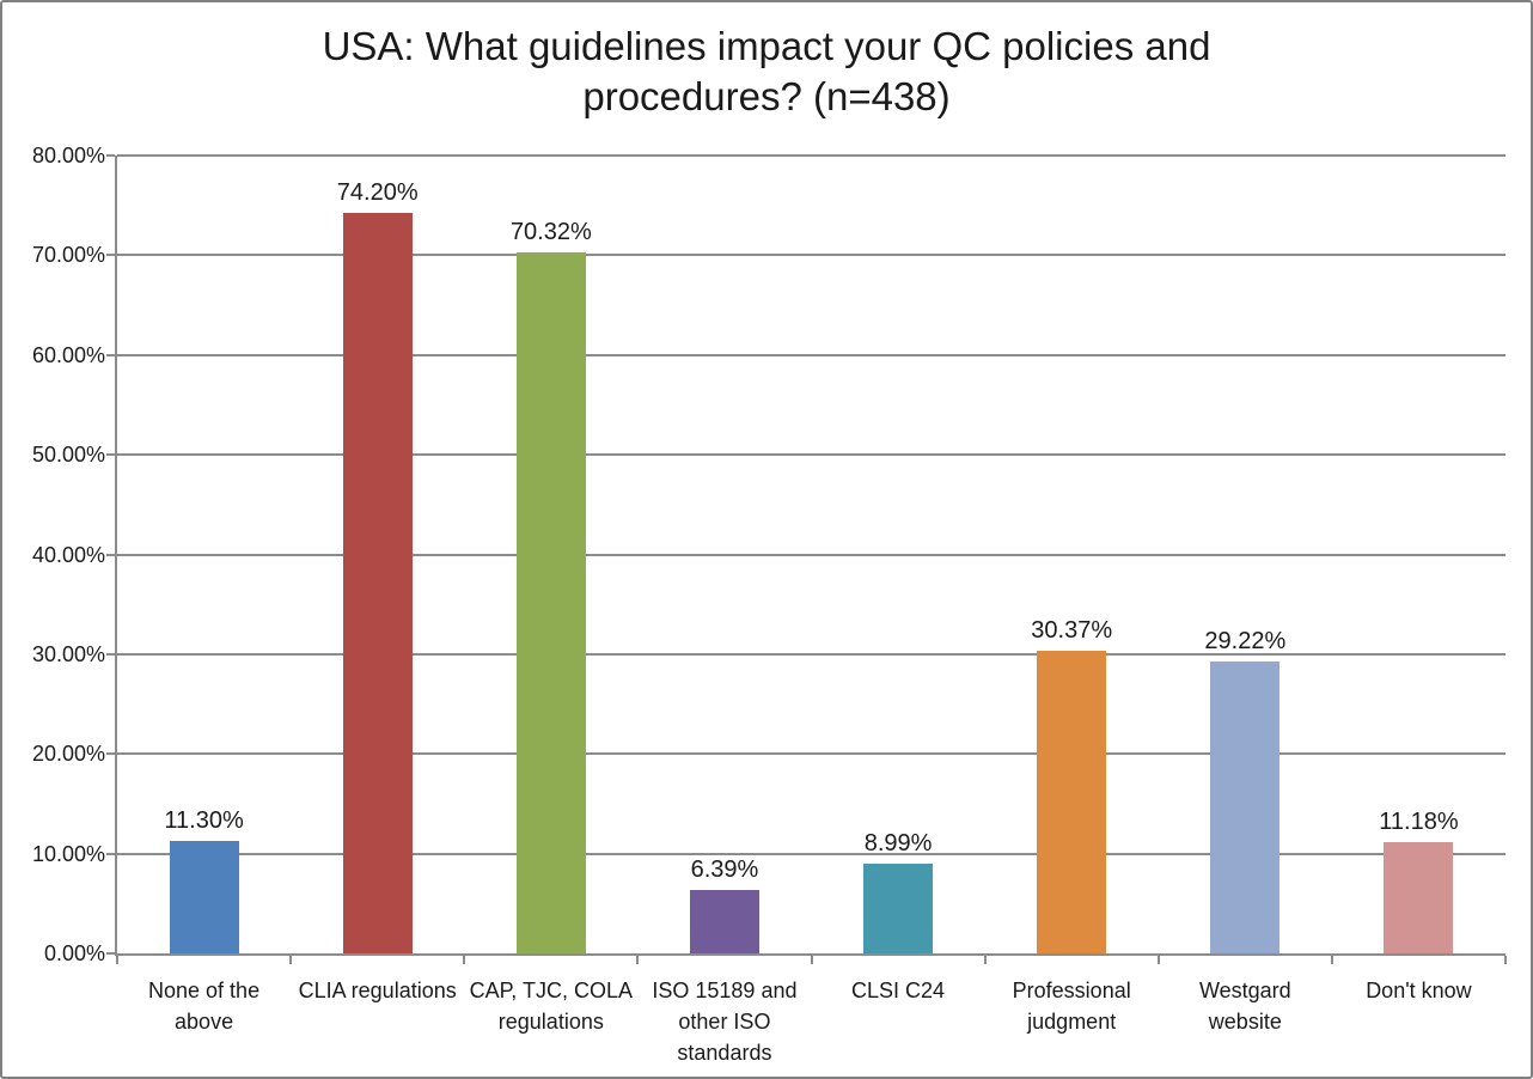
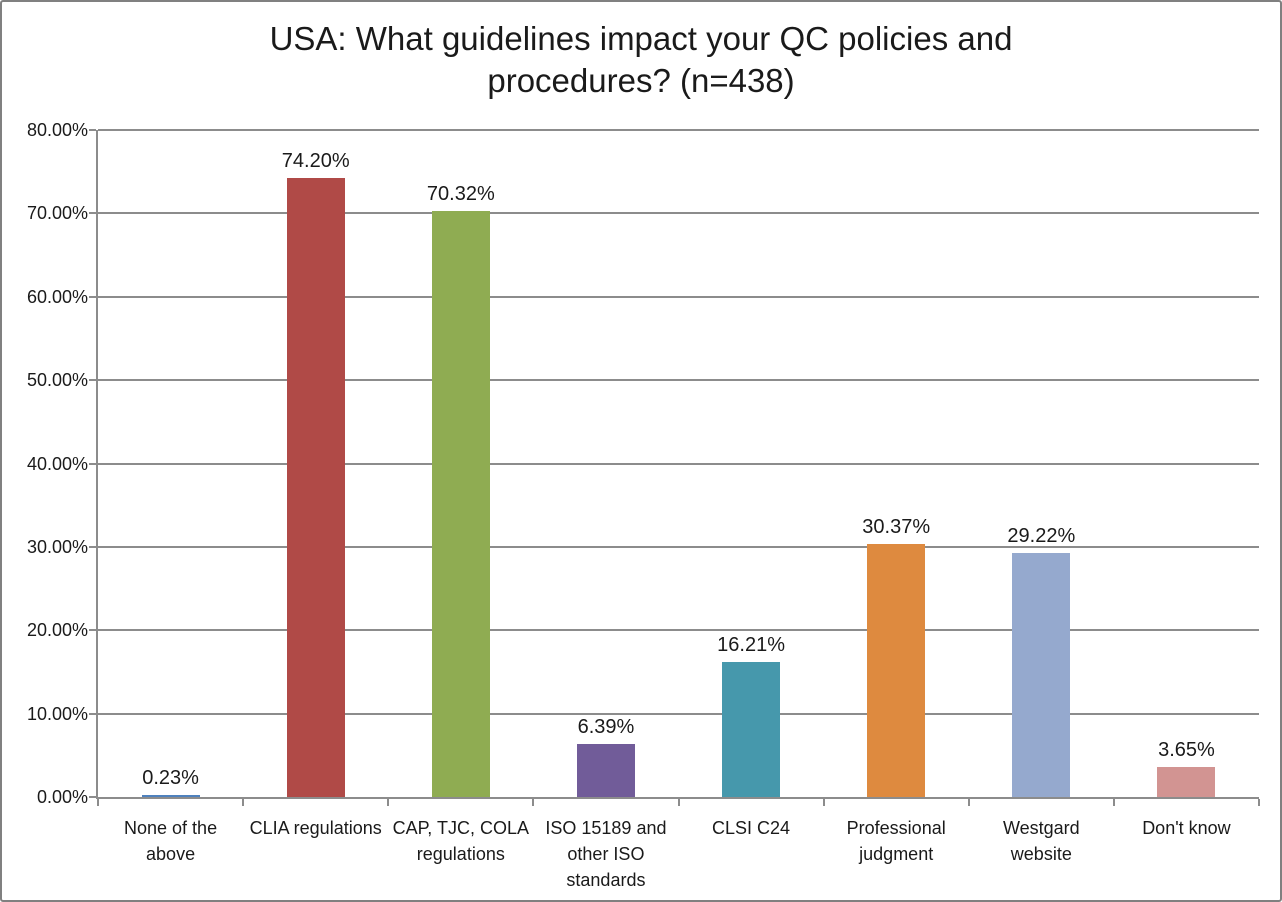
None of the above: 11.30% -> 0.23%
CLSI C24: 8.99% -> 16.21%
Don't know: 11.18% -> 3.65%
